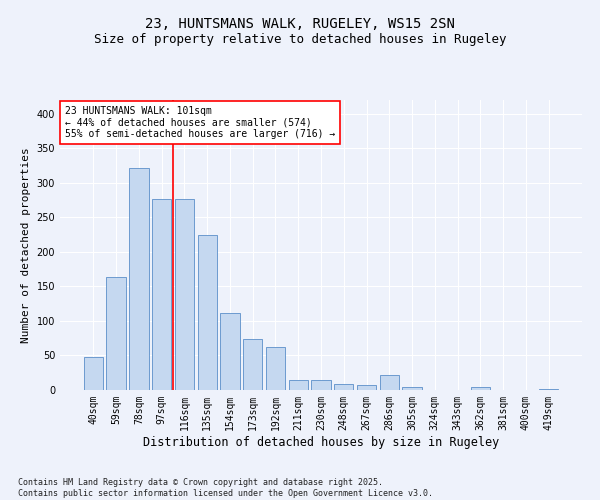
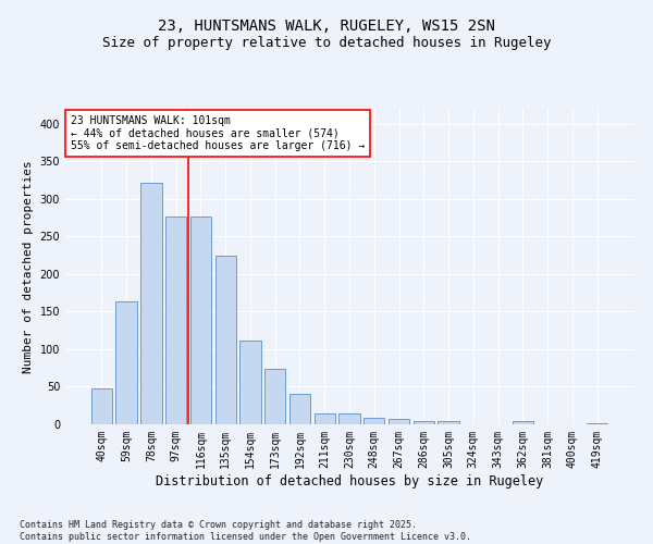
192sqm: 62 -> 40
286sqm: 22 -> 4
